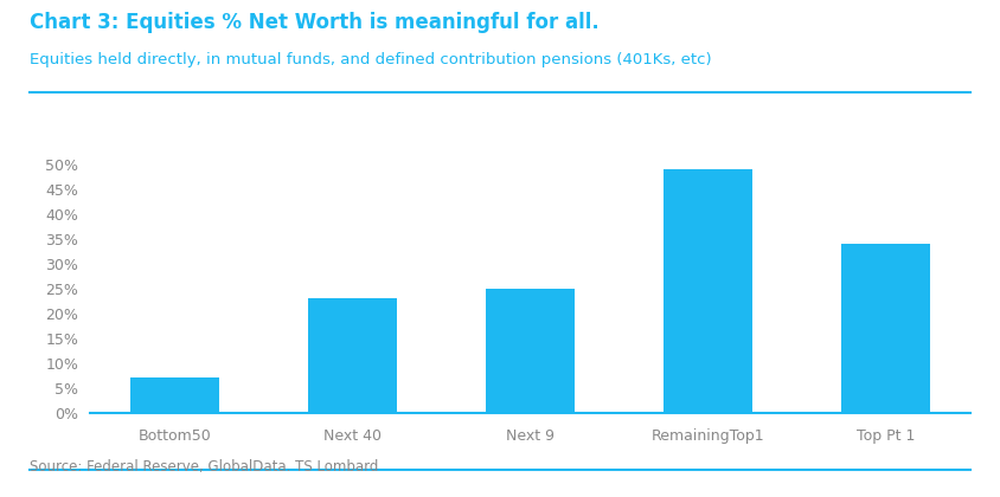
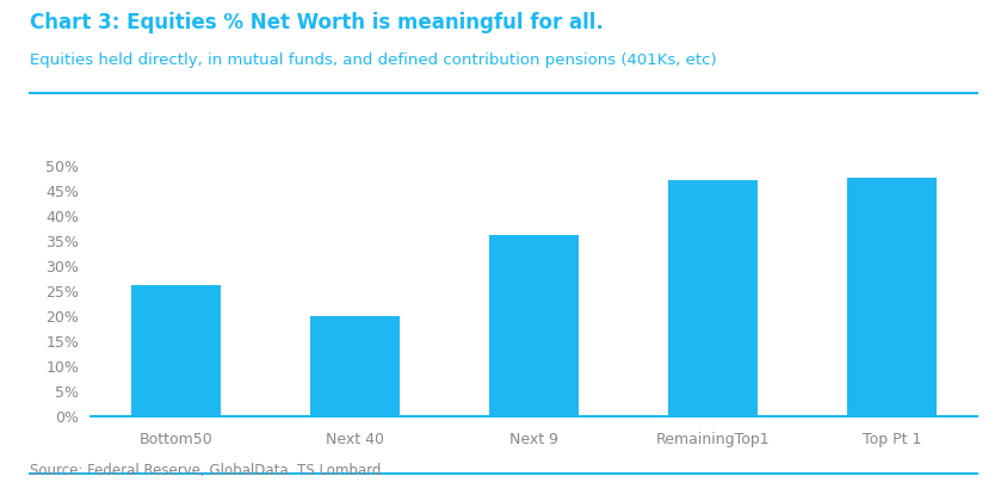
Bottom50: 7.0% -> 26.0%
Next 40: 23.0% -> 20.0%
Next 9: 25.0% -> 36.0%
RemainingTop1: 49.0% -> 47.0%
Top Pt 1: 34.0% -> 47.5%
